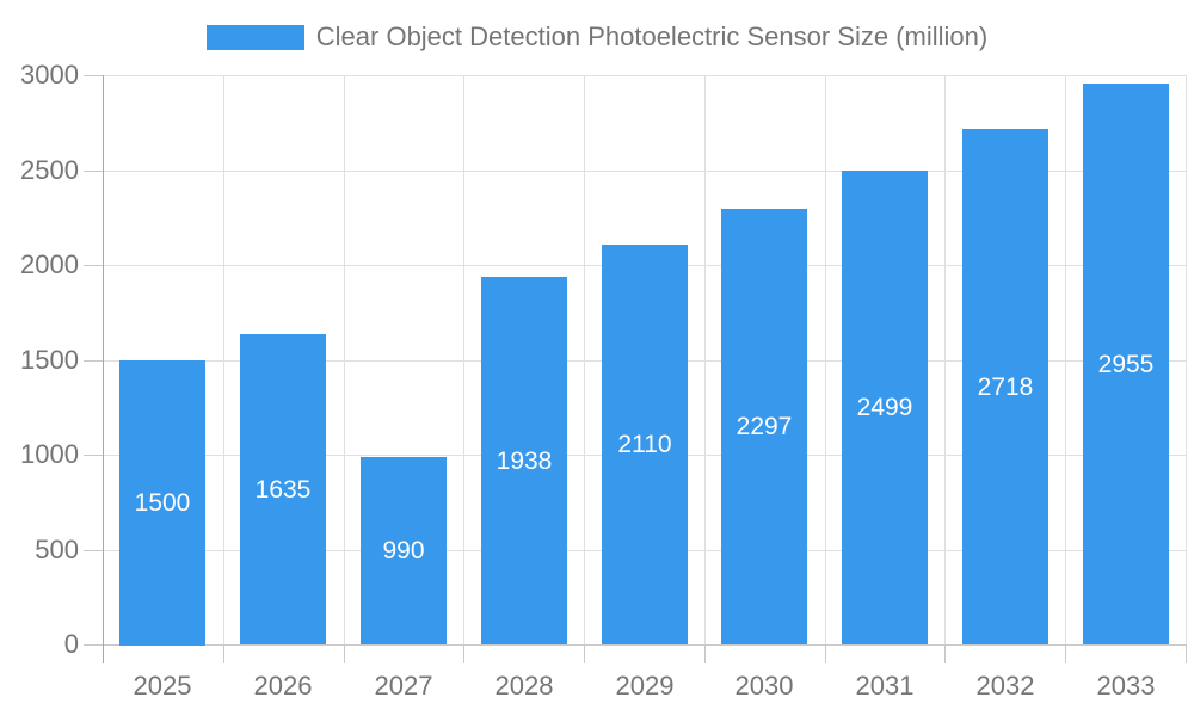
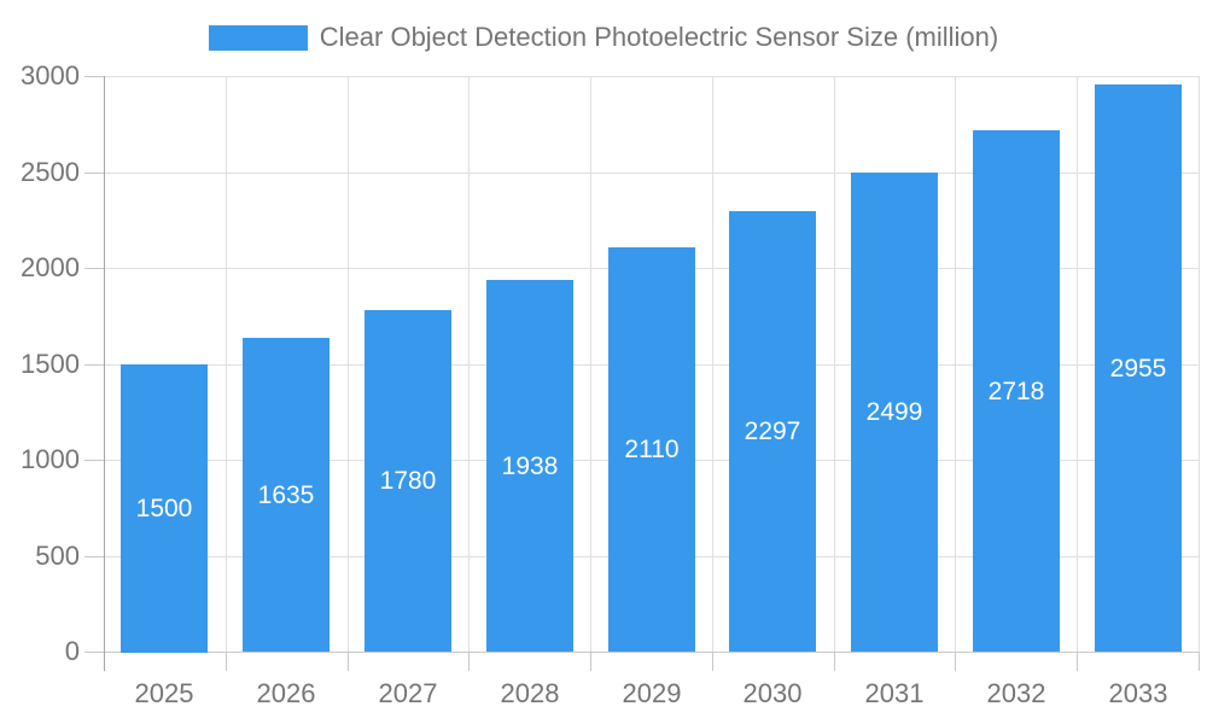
2027: 990 -> 1780
